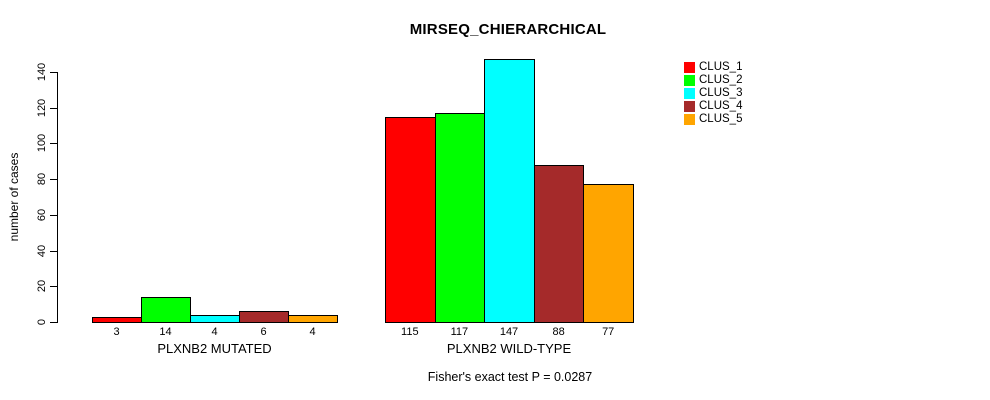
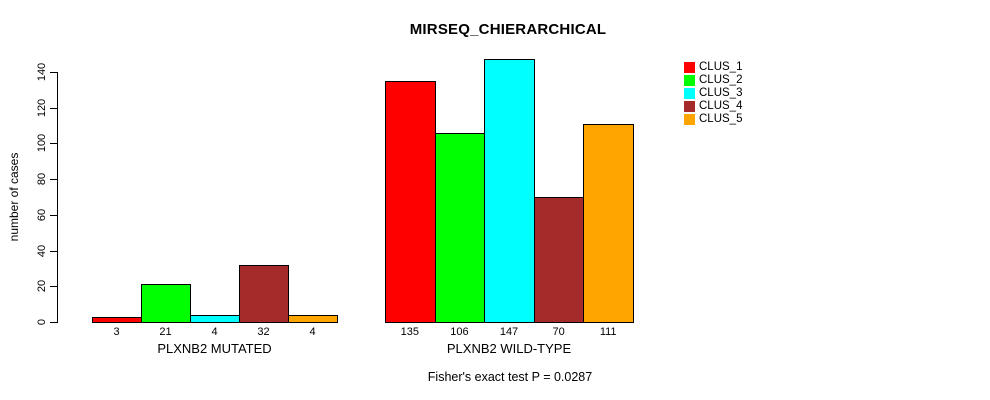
CLUS_2/PLXNB2 MUTATED: 14 -> 21
CLUS_4/PLXNB2 MUTATED: 6 -> 32
CLUS_1/PLXNB2 WILD-TYPE: 115 -> 135
CLUS_2/PLXNB2 WILD-TYPE: 117 -> 106
CLUS_4/PLXNB2 WILD-TYPE: 88 -> 70
CLUS_5/PLXNB2 WILD-TYPE: 77 -> 111
